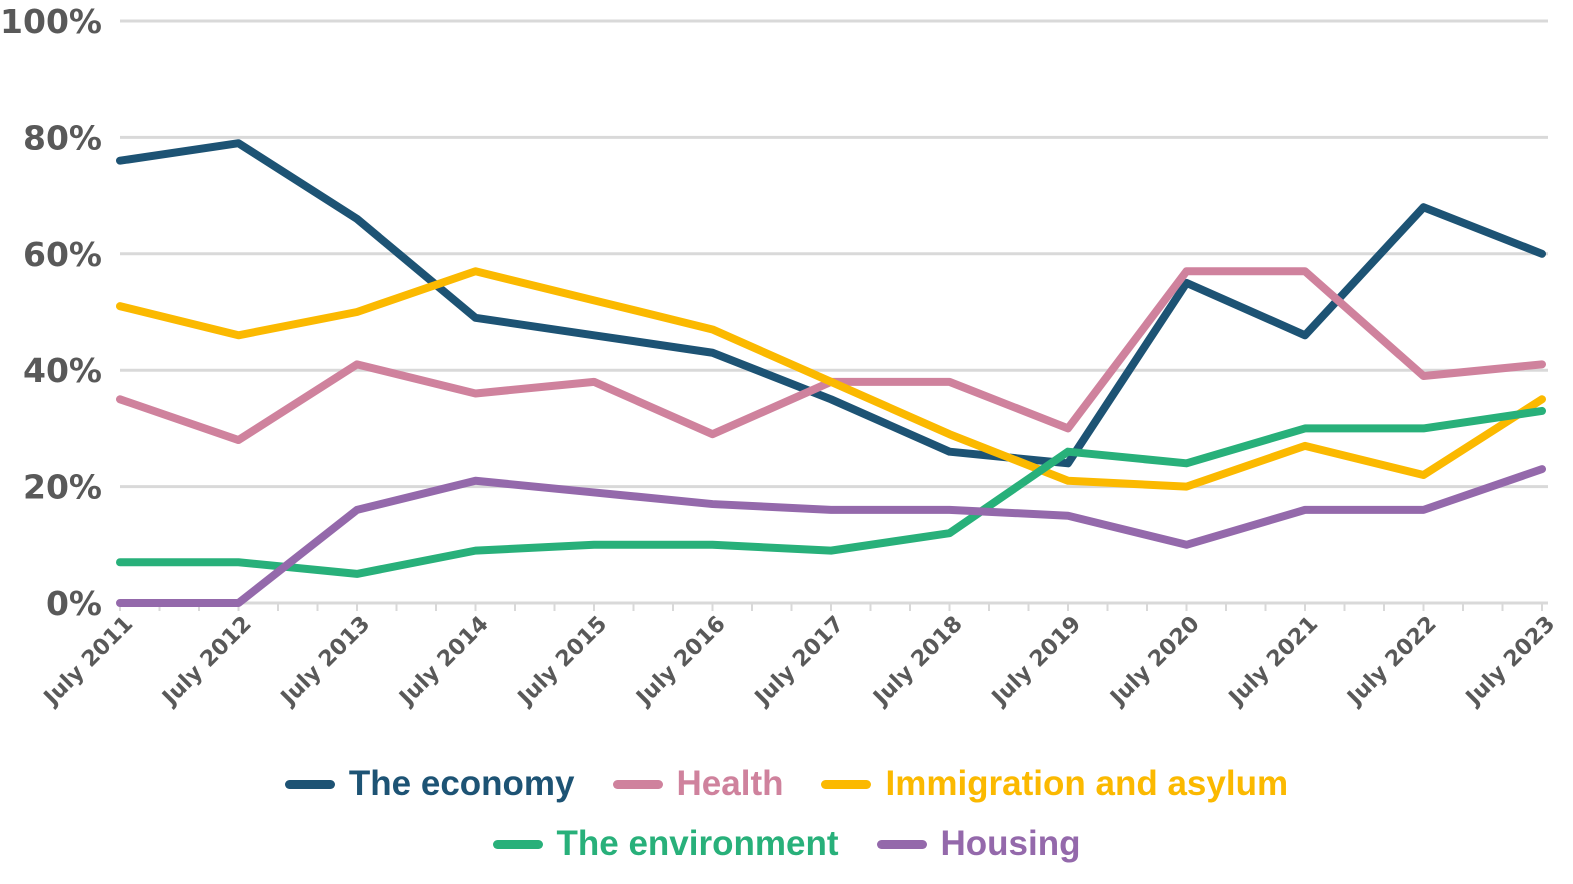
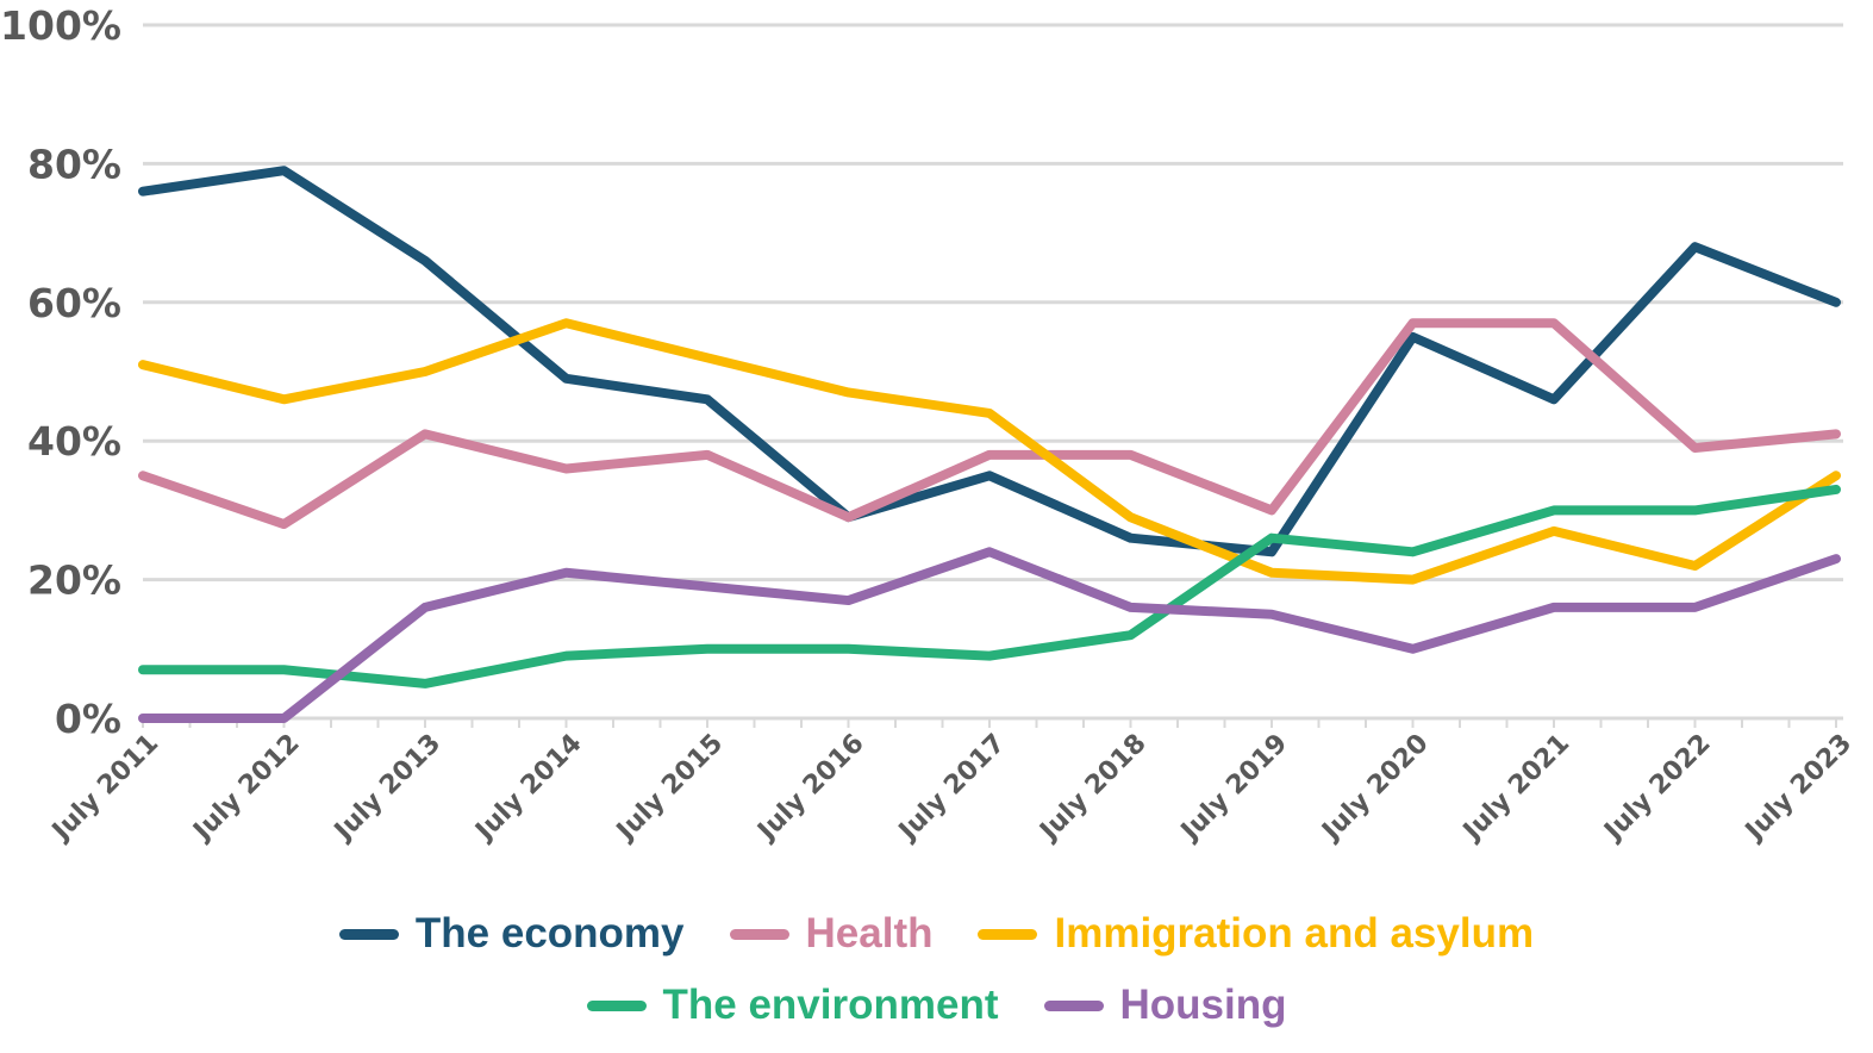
The economy/July 2016: 43% -> 29%
Immigration and asylum/July 2017: 38% -> 44%
Housing/July 2017: 16% -> 24%
